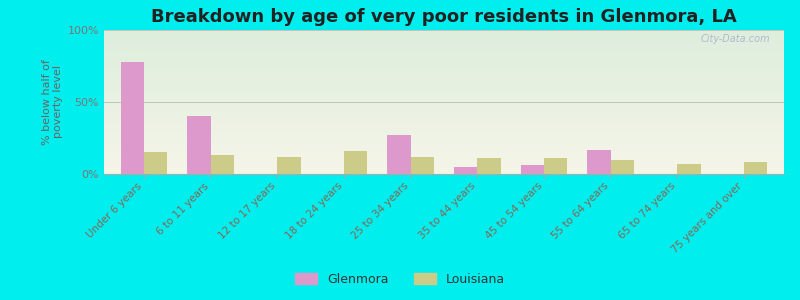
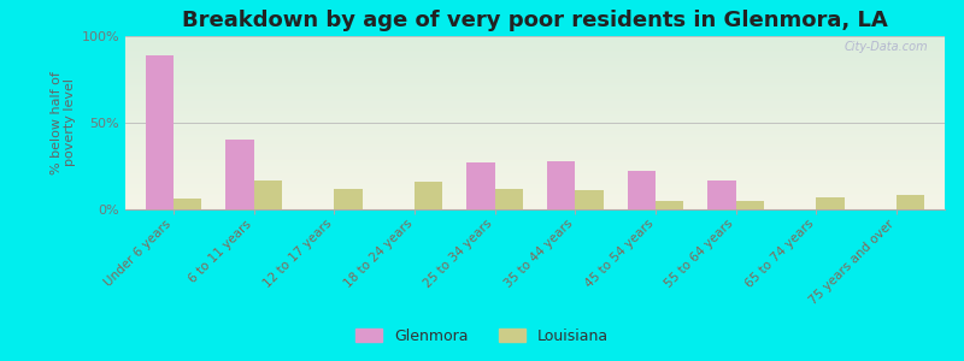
Glenmora/Under 6 years: 78% -> 89%
Louisiana/Under 6 years: 15% -> 6%
Louisiana/6 to 11 years: 13% -> 17%
Glenmora/35 to 44 years: 5% -> 28%
Glenmora/45 to 54 years: 6% -> 22%
Louisiana/45 to 54 years: 11% -> 5%
Louisiana/55 to 64 years: 10% -> 5%
